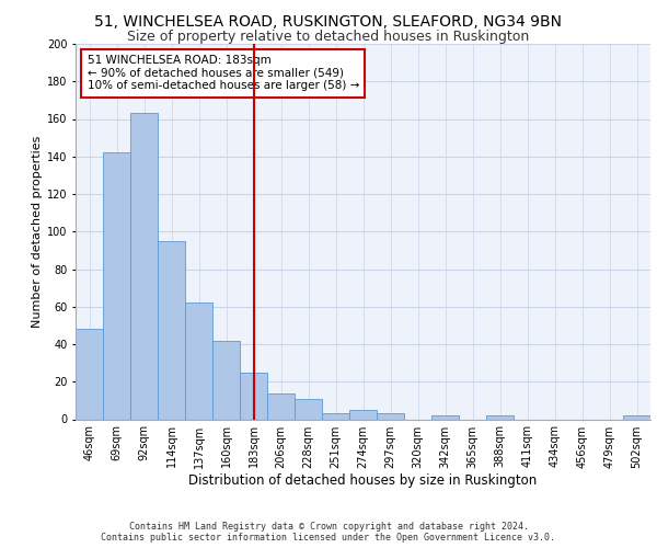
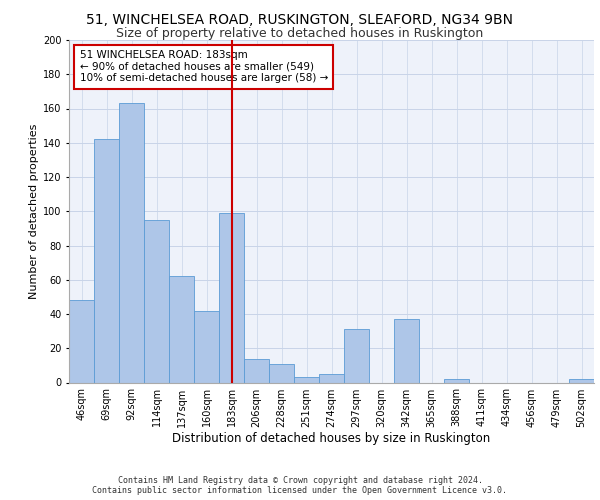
183sqm: 25 -> 99
297sqm: 3 -> 31
342sqm: 2 -> 37
